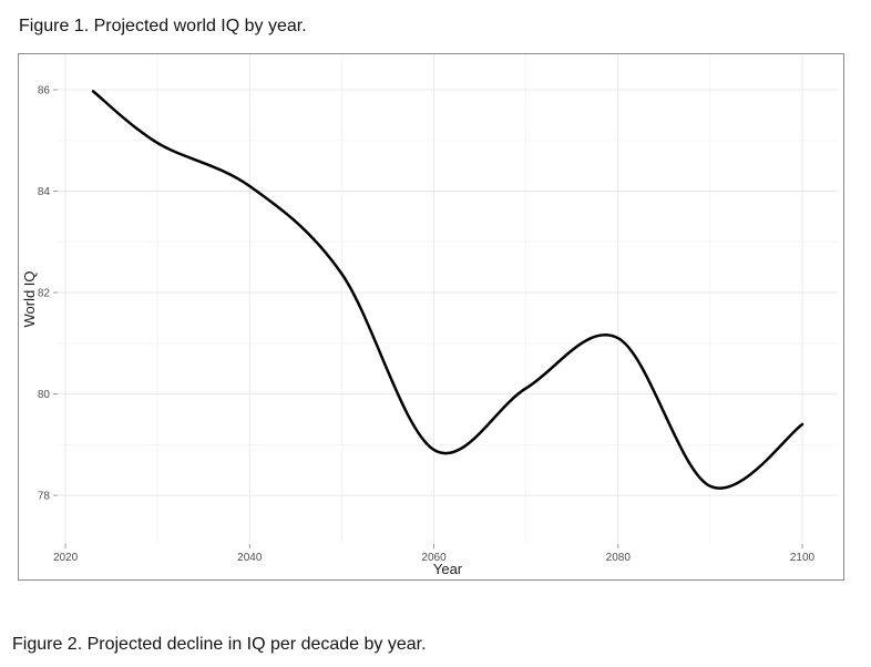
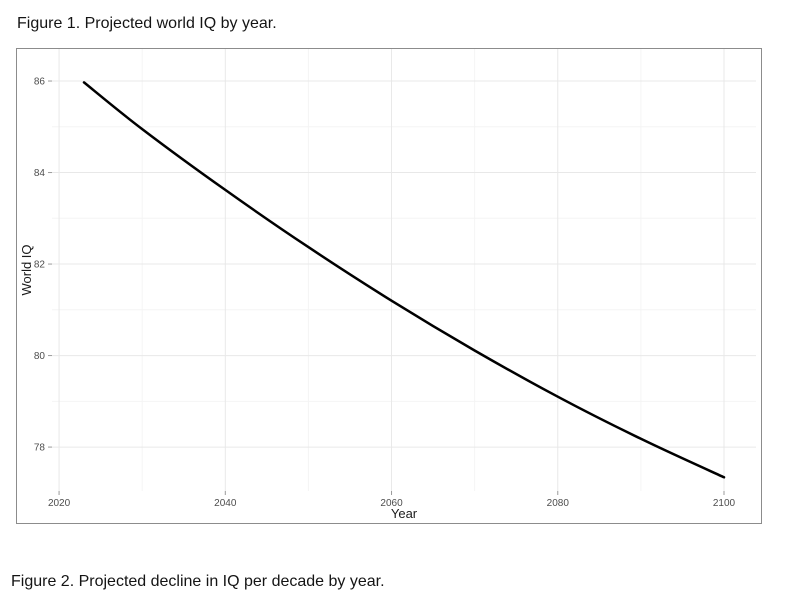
2040: 84.1 -> 83.6
2060: 78.9 -> 81.2
2080: 81.1 -> 79.1
2100: 79.4 -> 77.3
